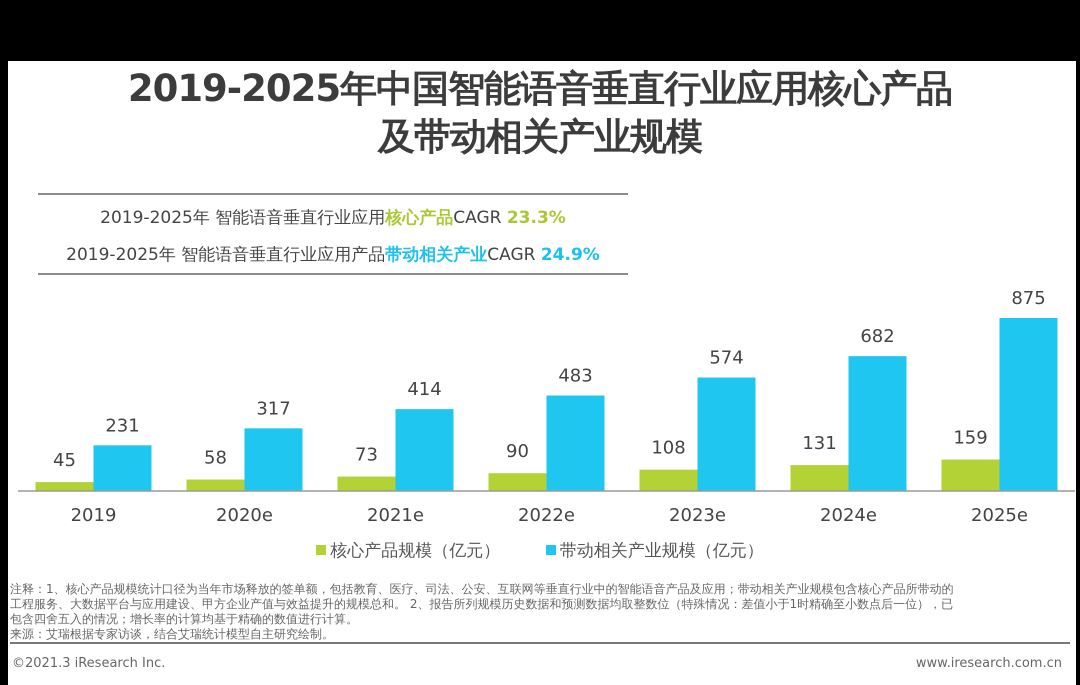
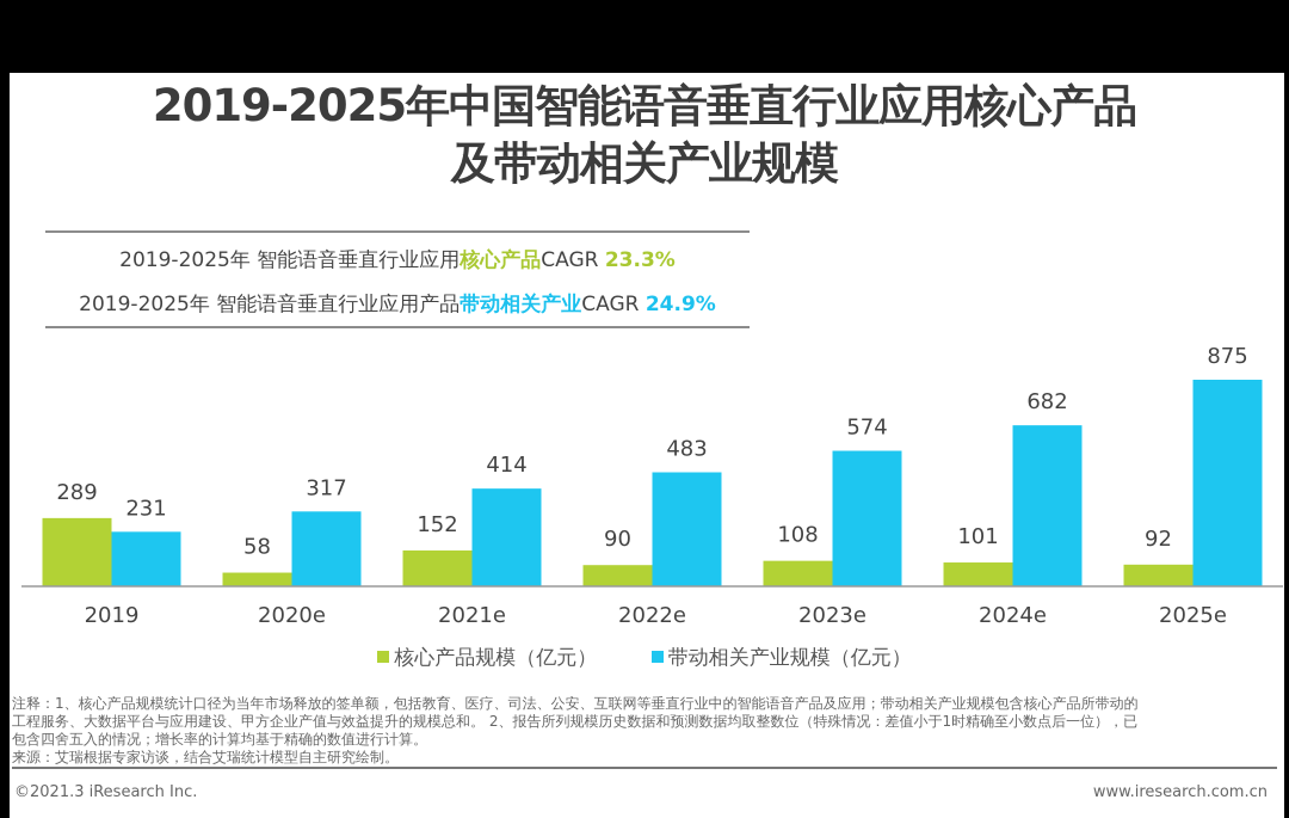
核心产品规模（亿元）/2019: 45 -> 289
核心产品规模（亿元）/2021e: 73 -> 152
核心产品规模（亿元）/2024e: 131 -> 101
核心产品规模（亿元）/2025e: 159 -> 92
